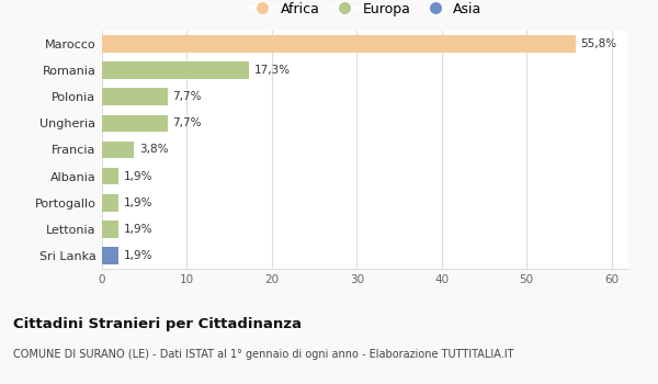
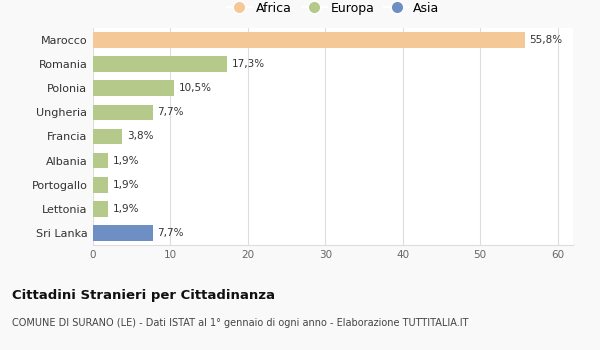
Polonia: 7,7% -> 10,5%
Sri Lanka: 1,9% -> 7,7%
